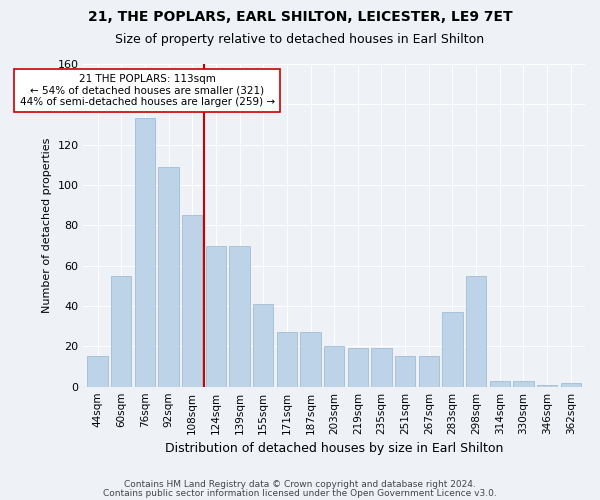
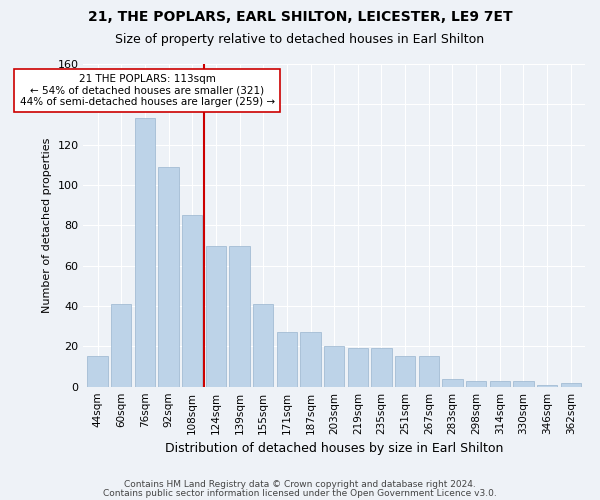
60sqm: 55 -> 41
283sqm: 37 -> 4
298sqm: 55 -> 3
